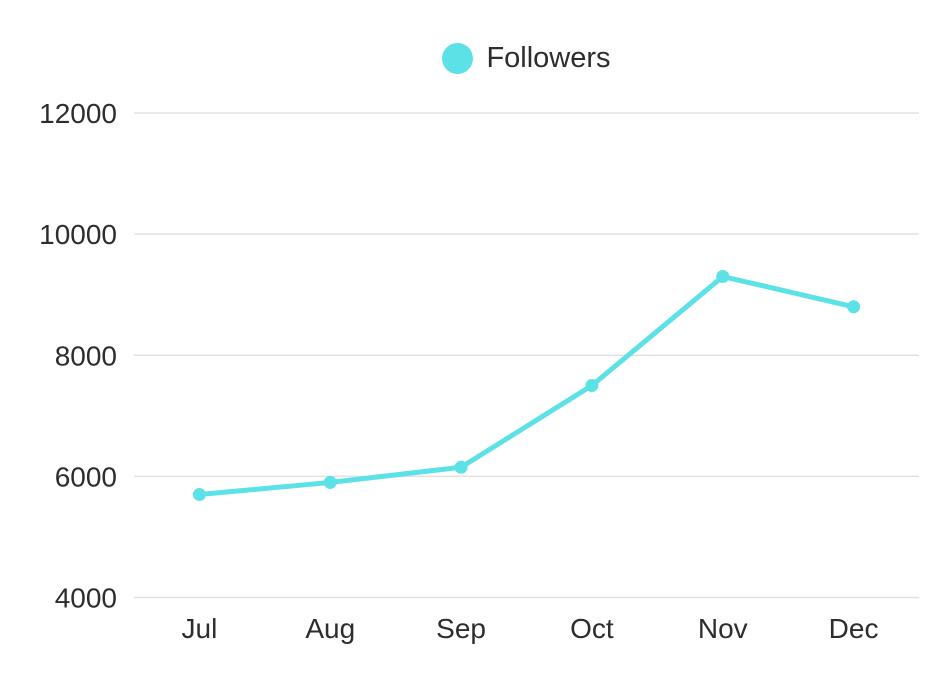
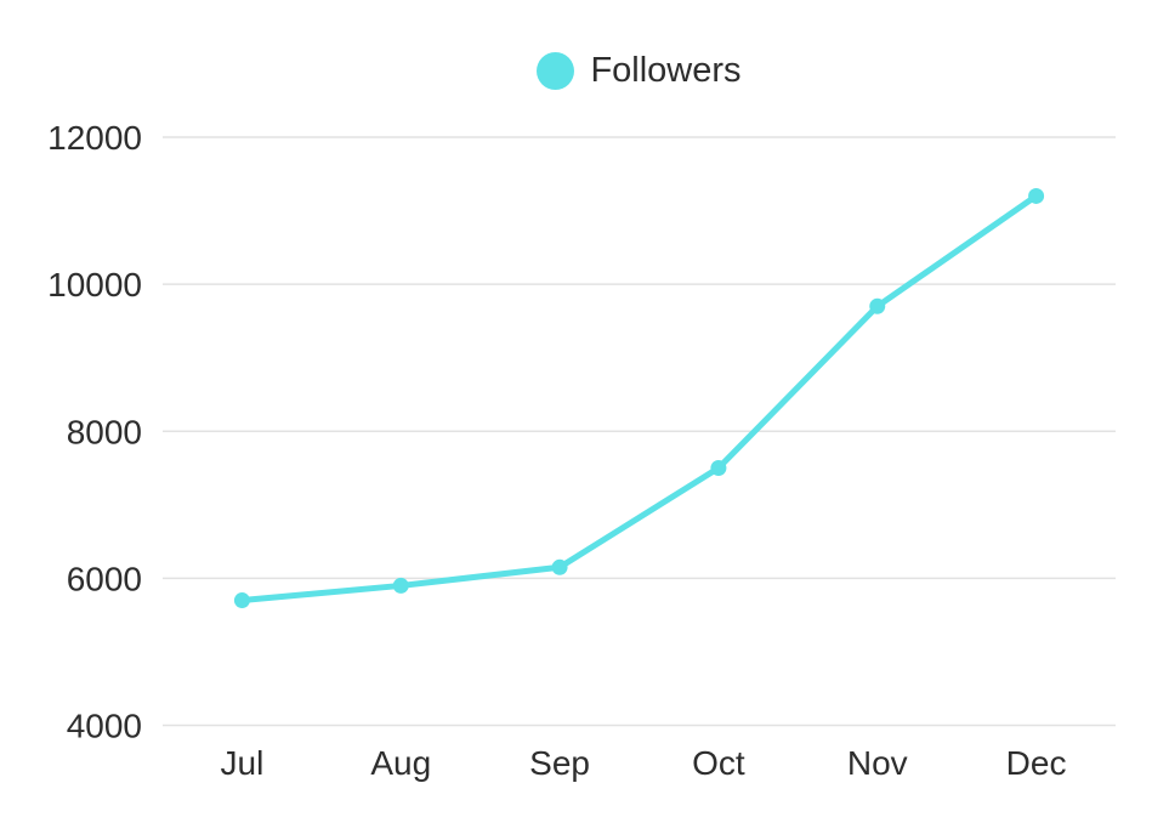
Nov: 9300 -> 9700
Dec: 8800 -> 11200
